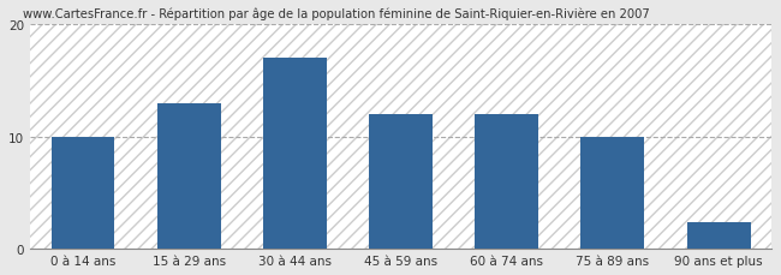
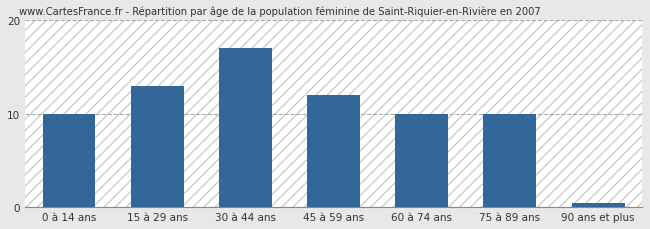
60 à 74 ans: 12.0 -> 10.0
90 ans et plus: 2.4 -> 0.4
